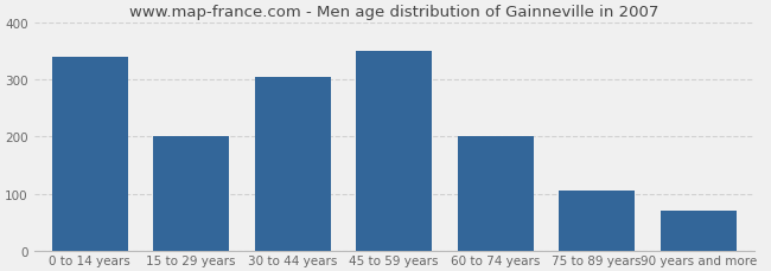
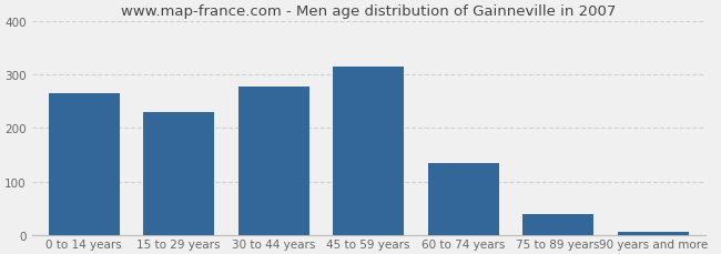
0 to 14 years: 340 -> 265
15 to 29 years: 200 -> 230
30 to 44 years: 305 -> 277
45 to 59 years: 350 -> 315
60 to 74 years: 200 -> 135
75 to 89 years: 105 -> 40
90 years and more: 70 -> 7
